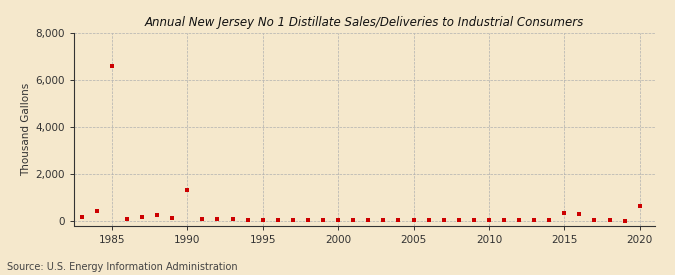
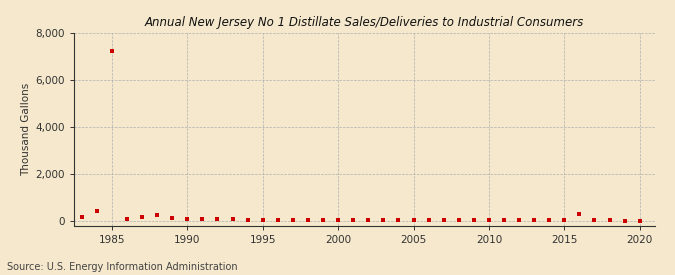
1985: 6,600 -> 7,250
1990: 1,300 -> 70
2015: 350 -> 20
2020: 650 -> 10
